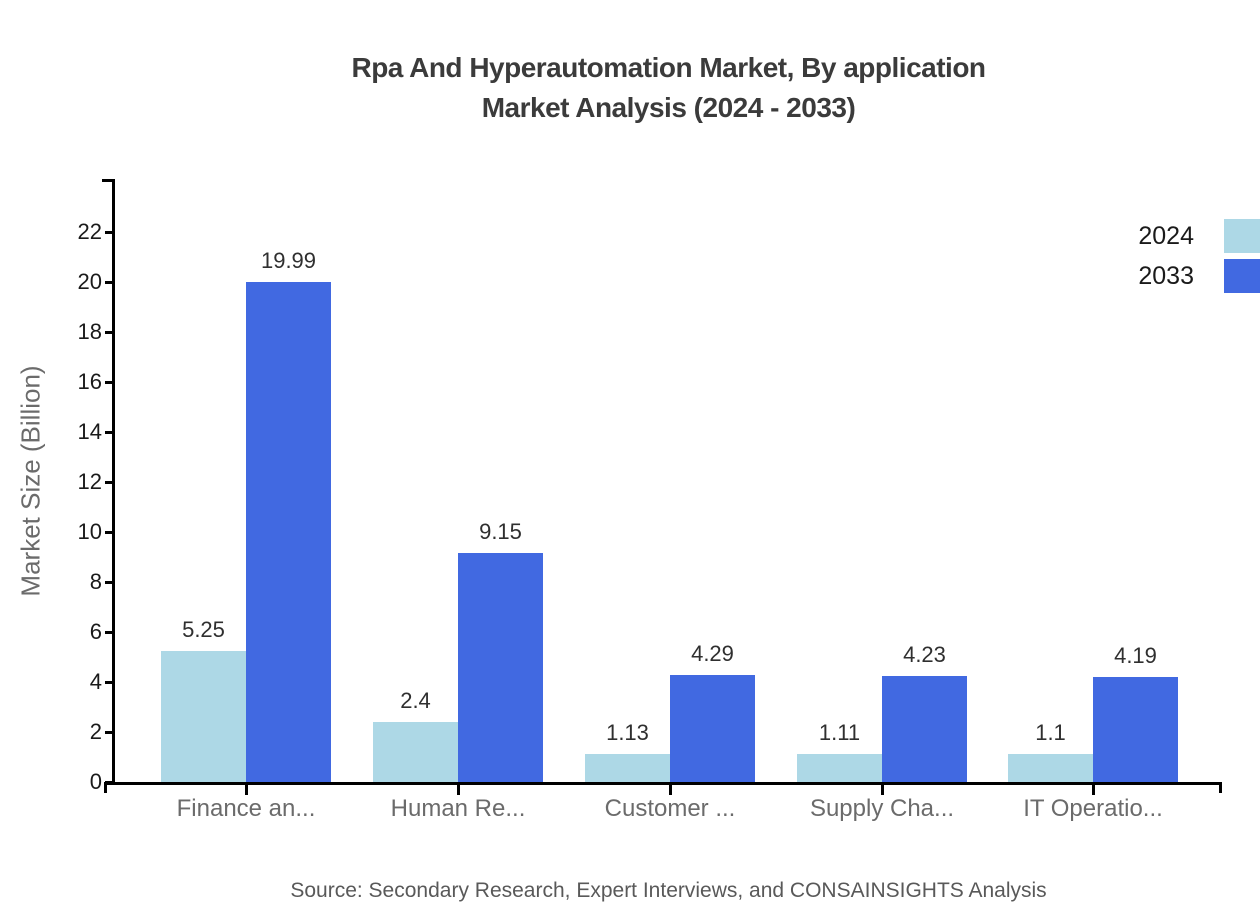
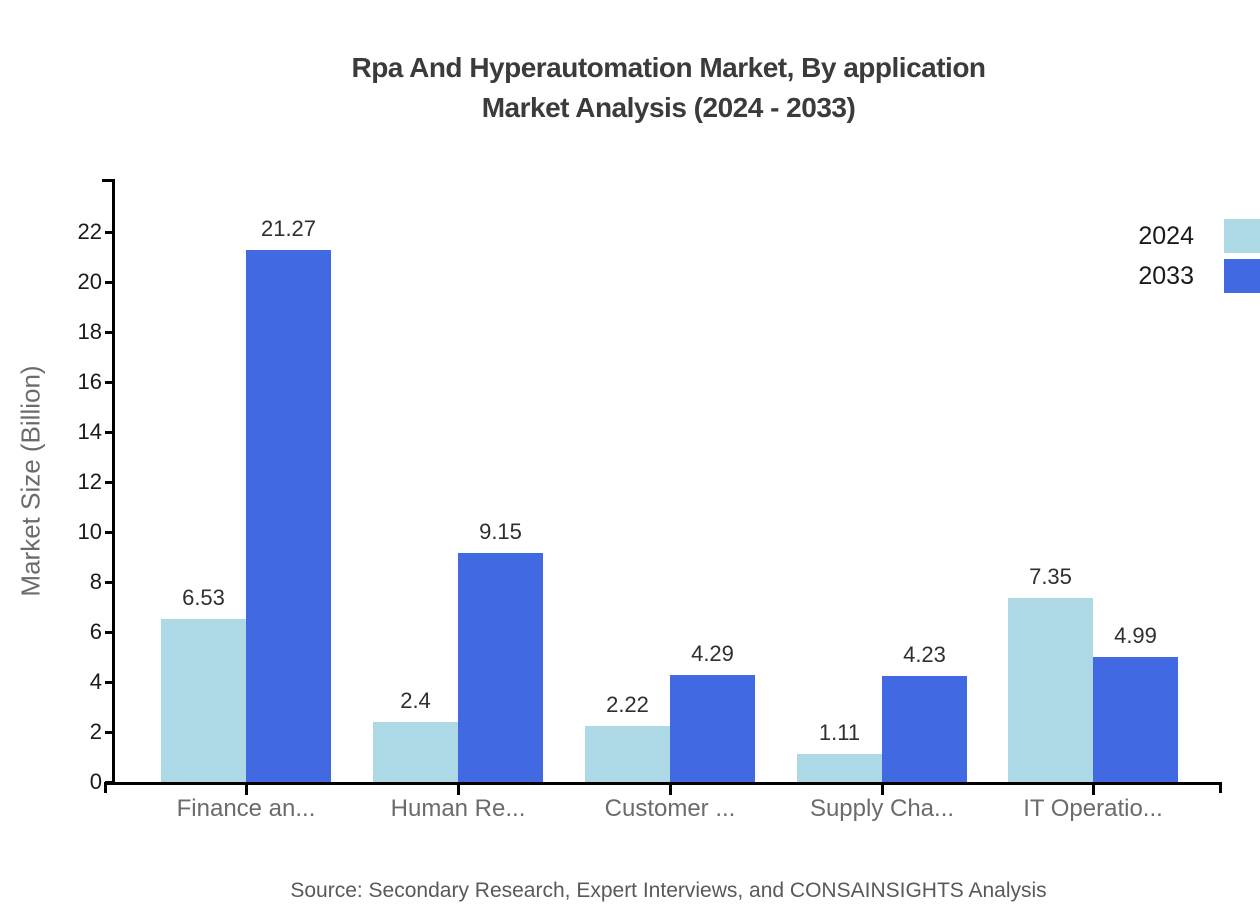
2024/Finance an...: 5.25 -> 6.53
2033/Finance an...: 19.99 -> 21.27
2024/Customer ...: 1.13 -> 2.22
2024/IT Operatio...: 1.1 -> 7.35
2033/IT Operatio...: 4.19 -> 4.99
